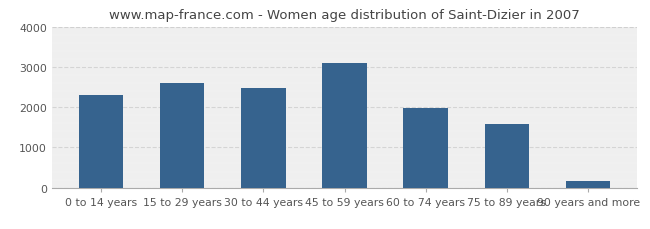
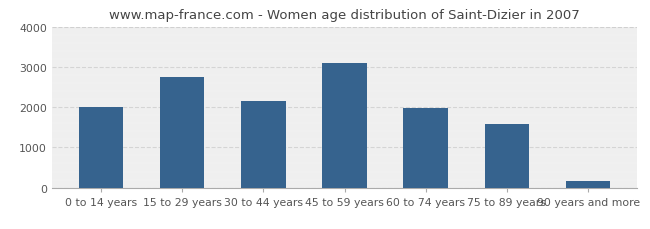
0 to 14 years: 2290 -> 2000
15 to 29 years: 2600 -> 2750
30 to 44 years: 2470 -> 2150
